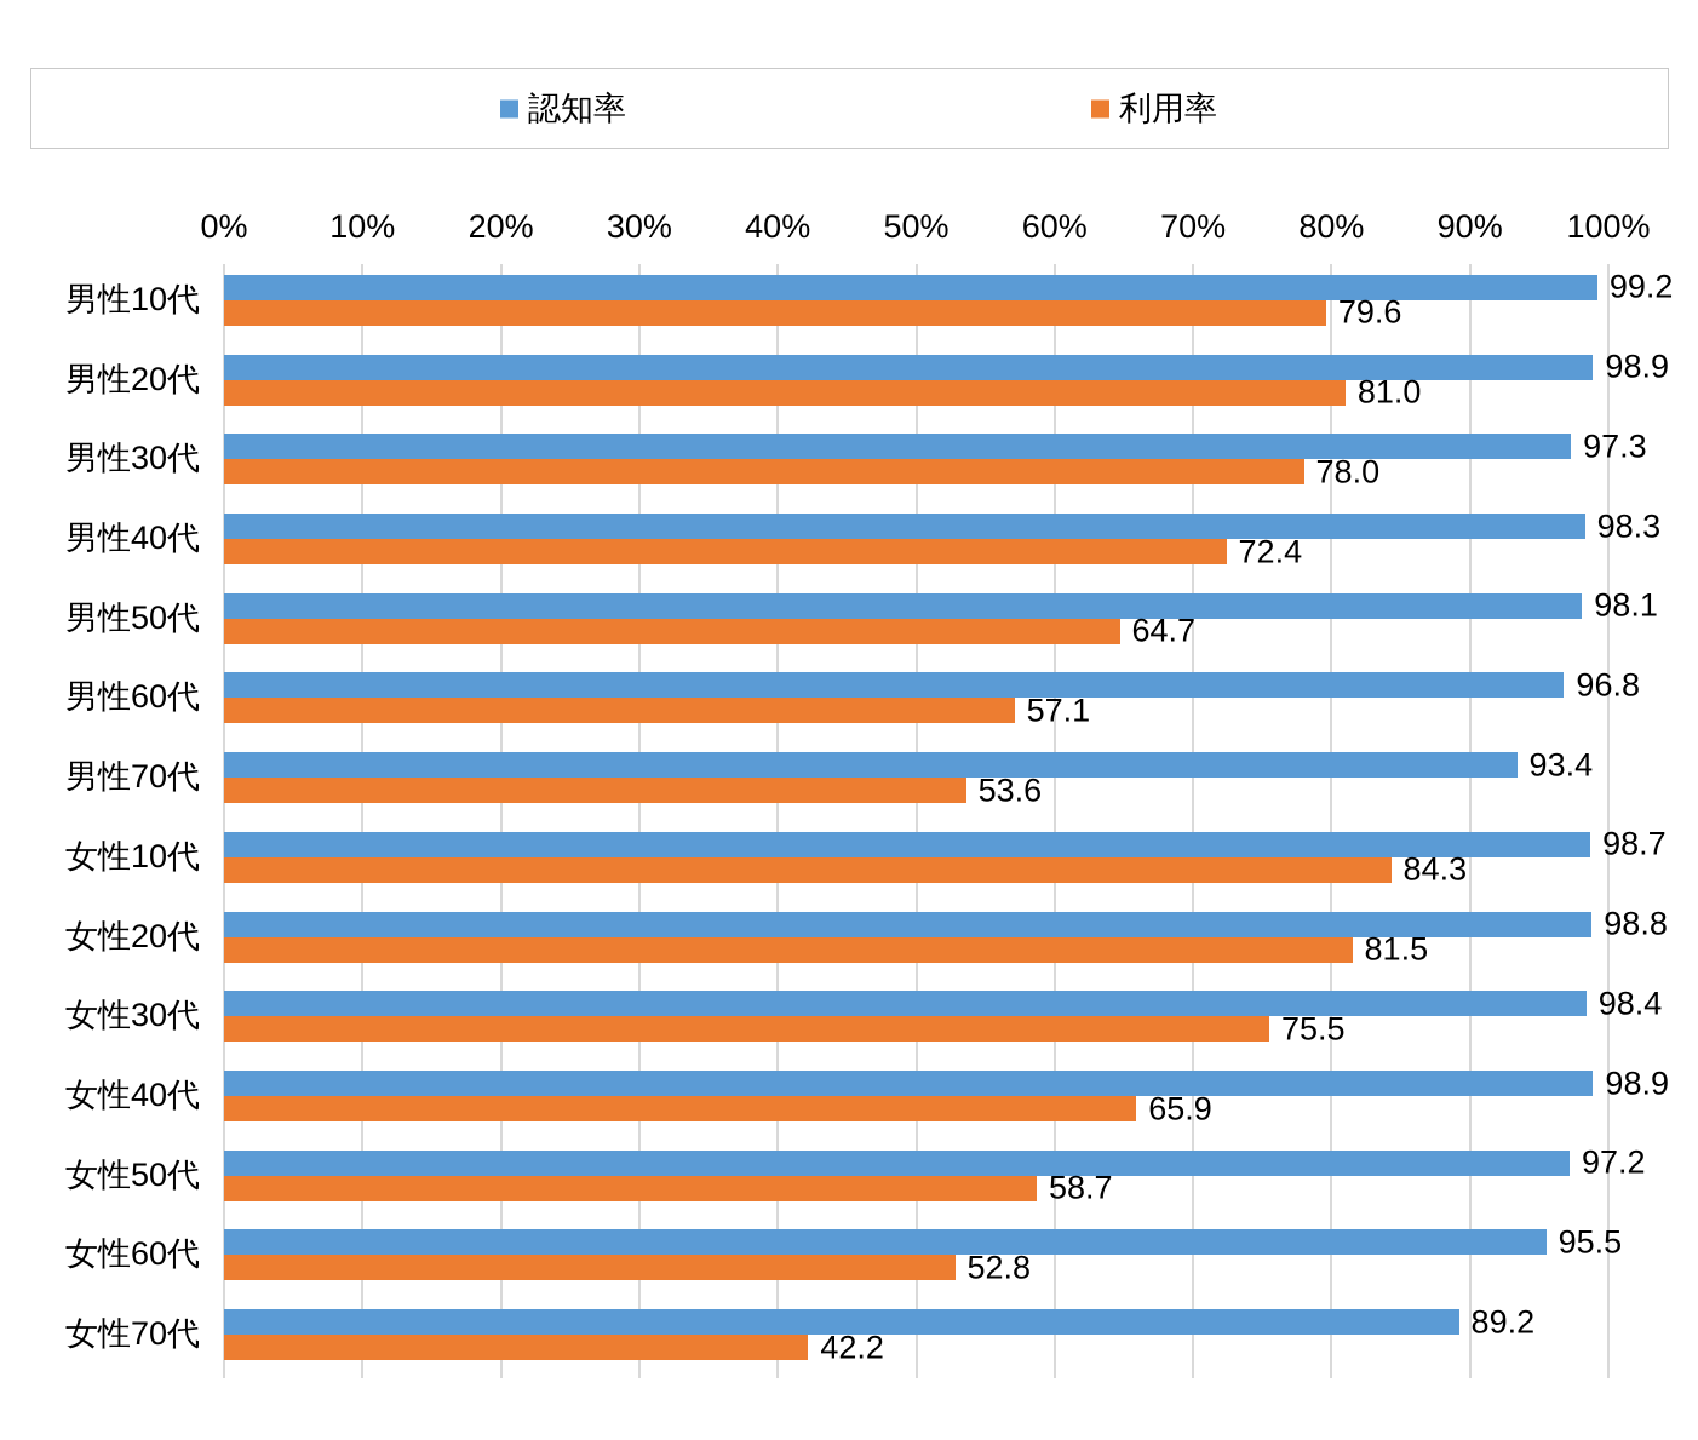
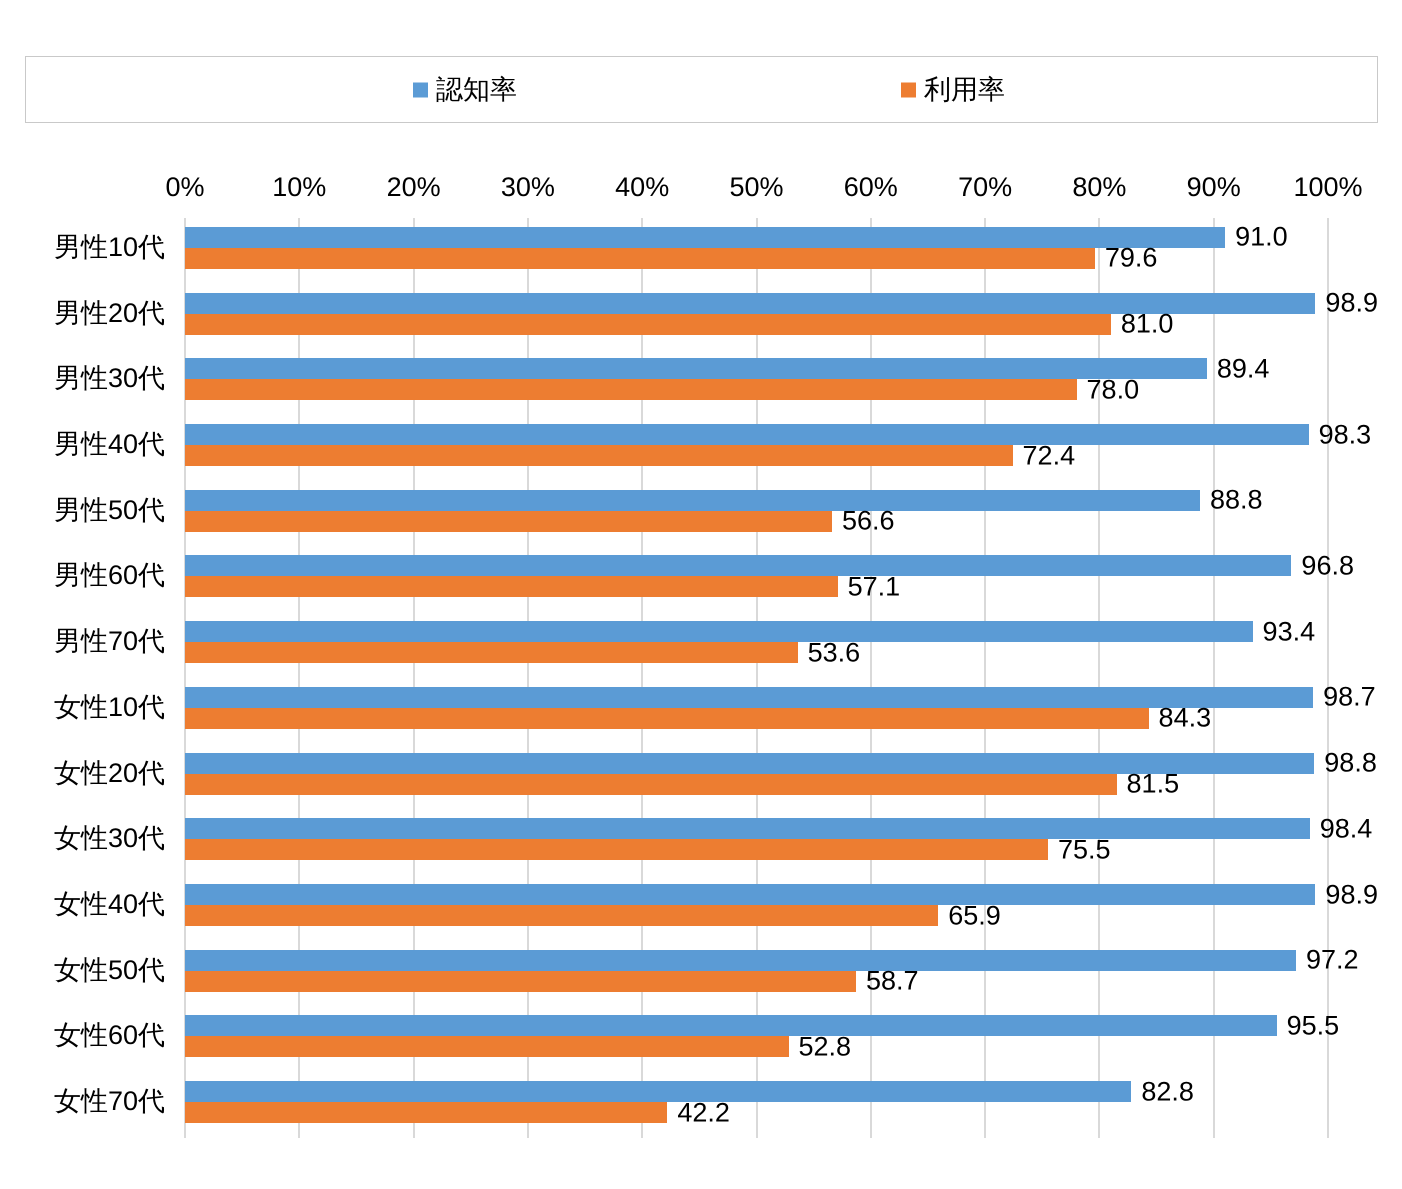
認知率/男性10代: 99.2 -> 91.0
認知率/男性30代: 97.3 -> 89.4
認知率/男性50代: 98.1 -> 88.8
利用率/男性50代: 64.7 -> 56.6
認知率/女性70代: 89.2 -> 82.8
